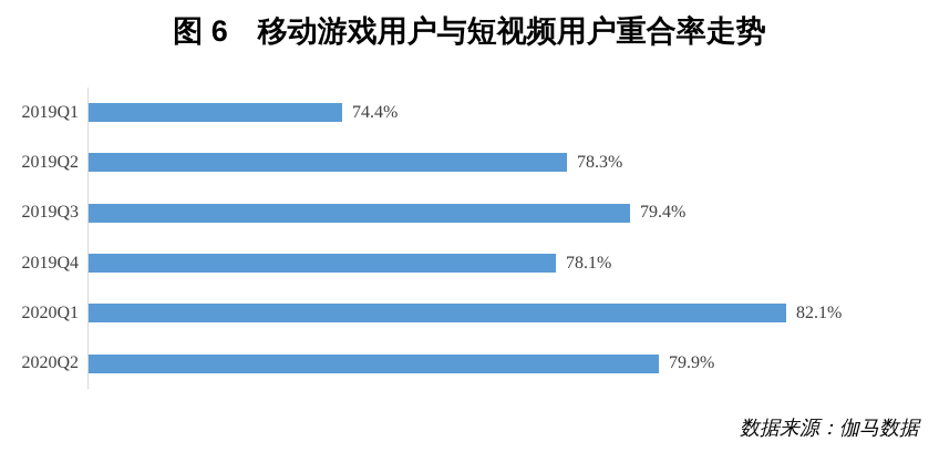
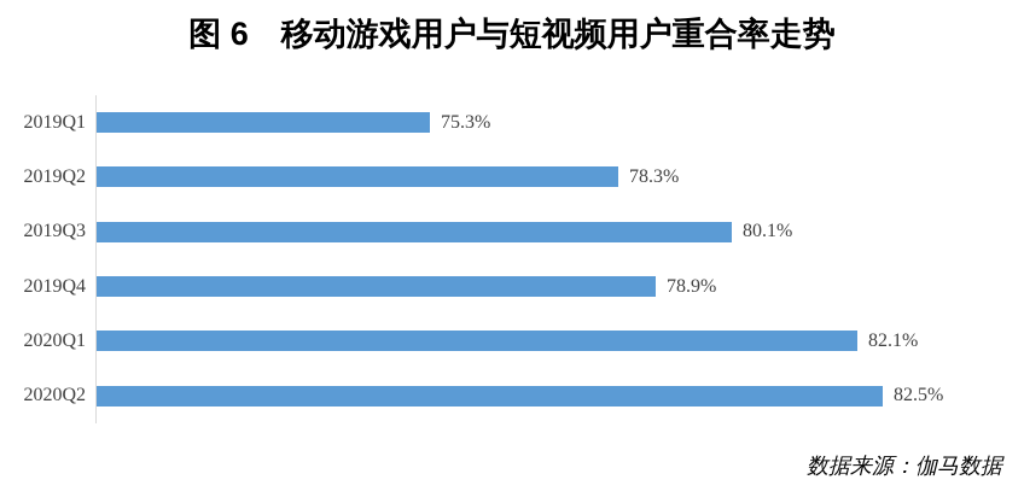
2019Q1: 74.4% -> 75.3%
2019Q3: 79.4% -> 80.1%
2019Q4: 78.1% -> 78.9%
2020Q2: 79.9% -> 82.5%
